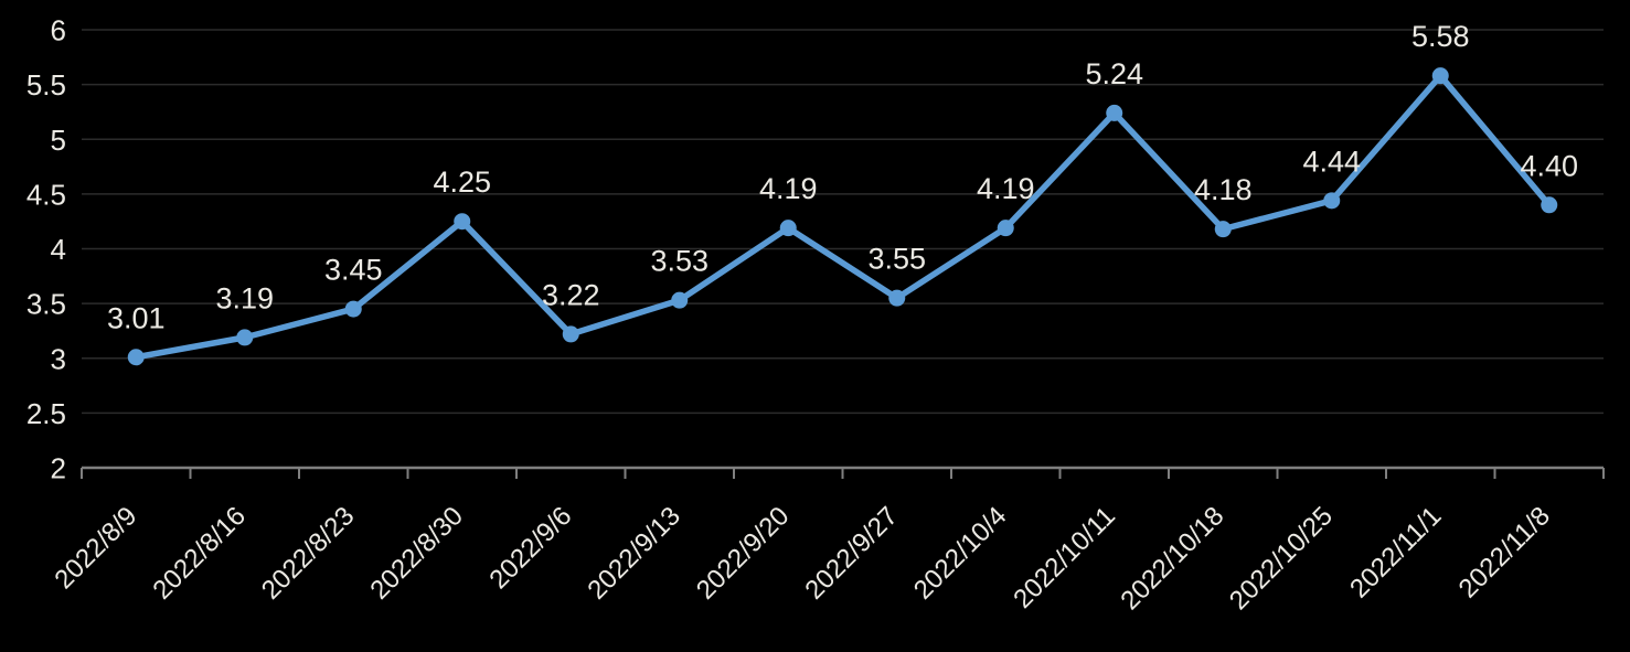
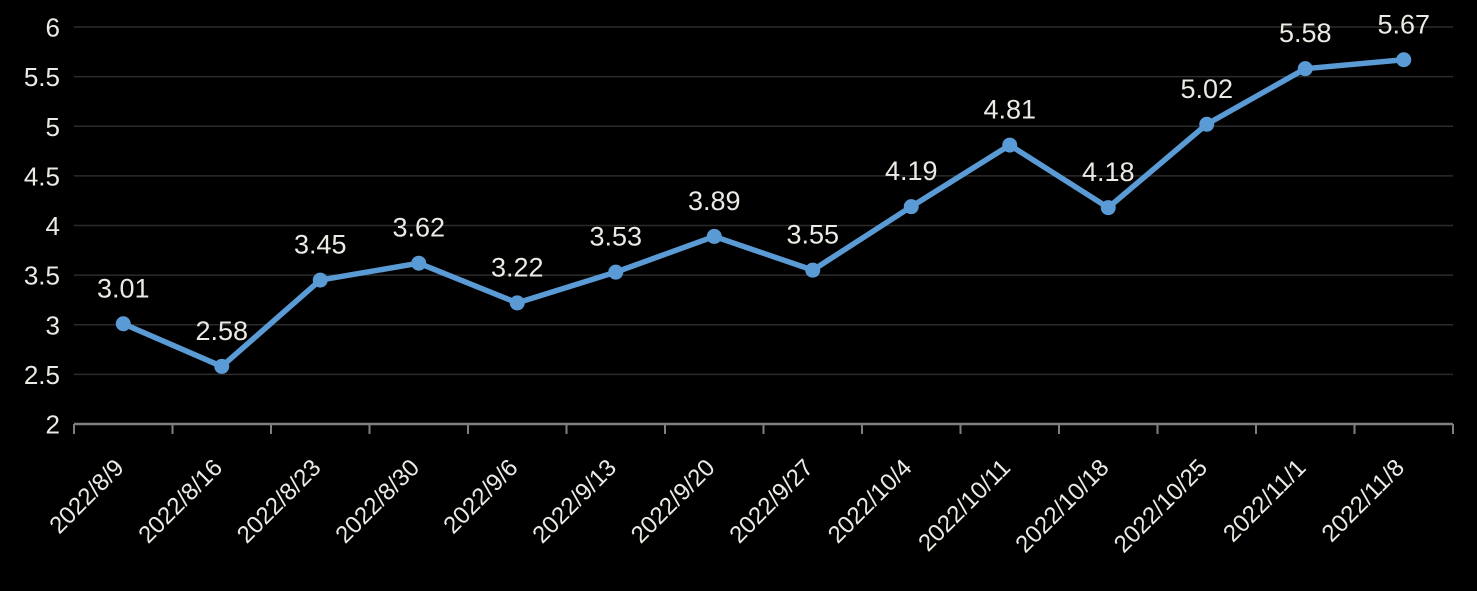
2022/8/16: 3.19 -> 2.58
2022/8/30: 4.25 -> 3.62
2022/9/20: 4.19 -> 3.89
2022/10/11: 5.24 -> 4.81
2022/10/25: 4.44 -> 5.02
2022/11/8: 4.40 -> 5.67
